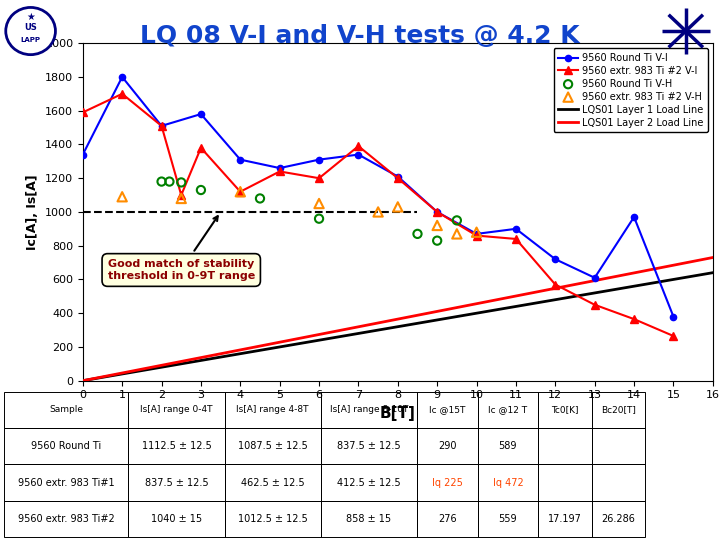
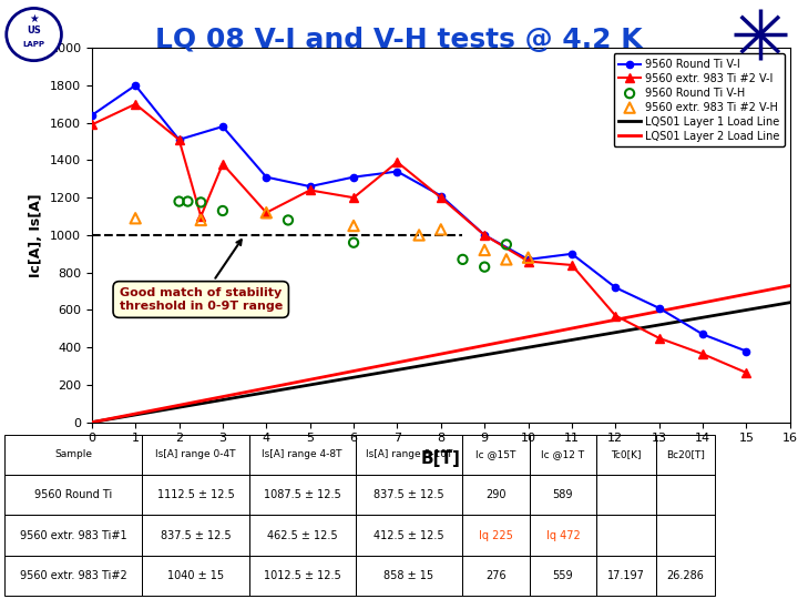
9560 Round Ti V-I/0: 1340 -> 1640
9560 Round Ti V-I/14: 970 -> 470
